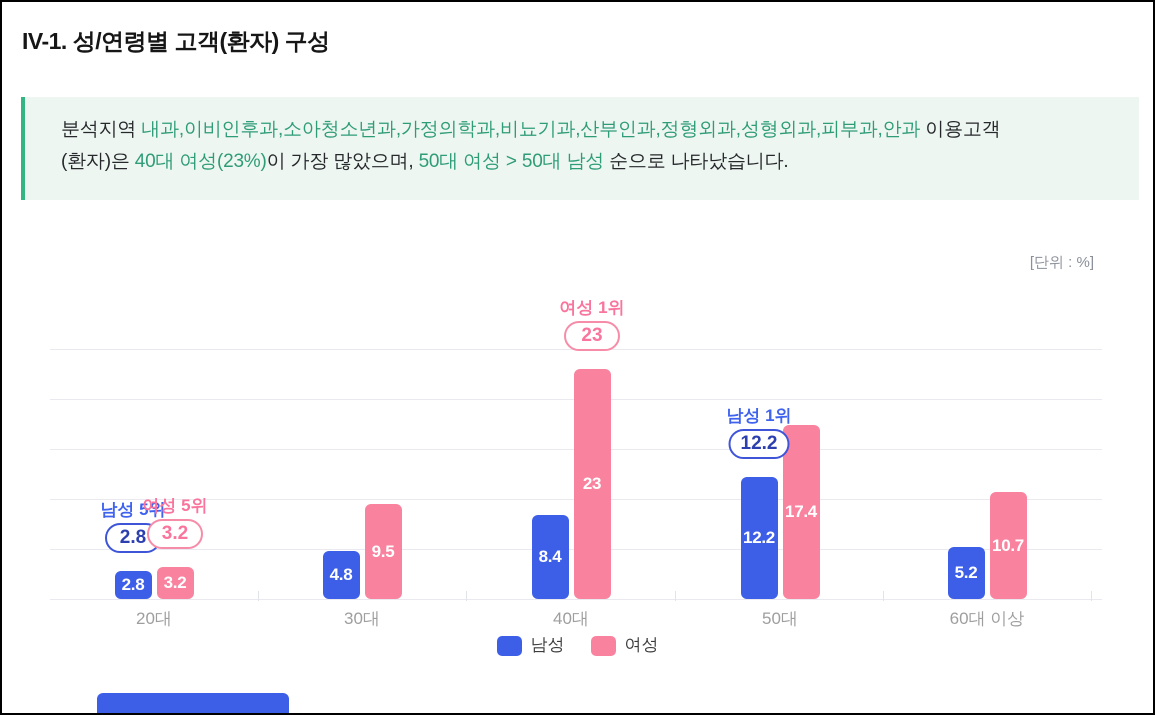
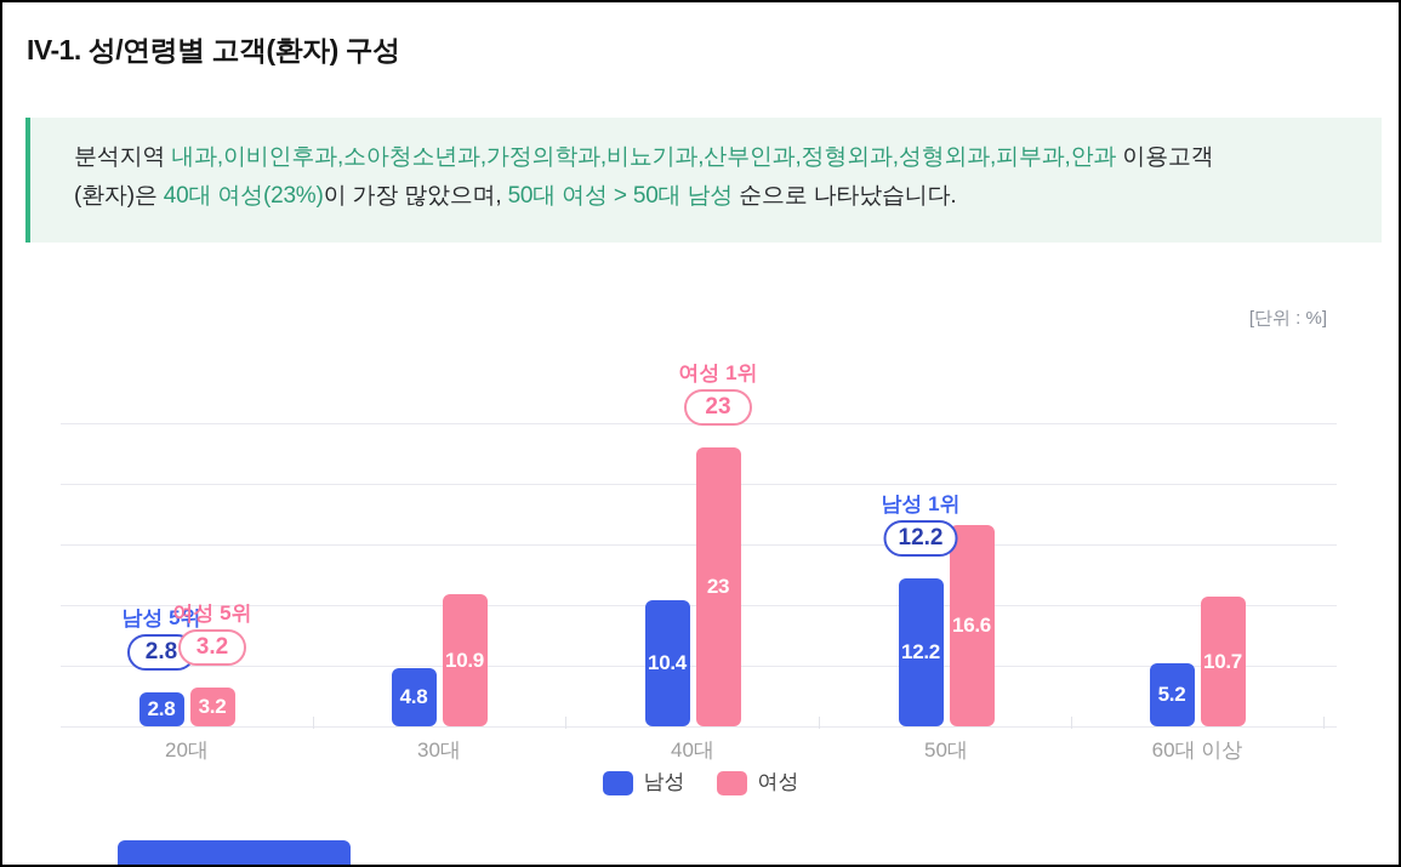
여성/30대: 9.5 -> 10.9
남성/40대: 8.4 -> 10.4
여성/50대: 17.4 -> 16.6
